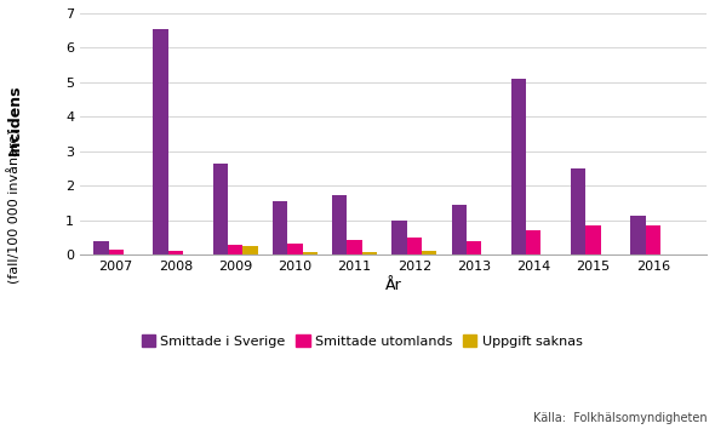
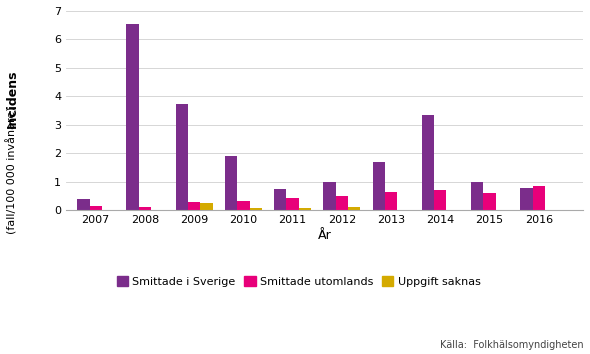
Smittade i Sverige/2009: 2.65 -> 3.75
Smittade i Sverige/2010: 1.55 -> 1.90
Smittade i Sverige/2011: 1.75 -> 0.75
Smittade i Sverige/2013: 1.45 -> 1.70
Smittade utomlands/2013: 0.40 -> 0.65
Smittade i Sverige/2014: 5.10 -> 3.35
Smittade i Sverige/2015: 2.50 -> 1.00
Smittade utomlands/2015: 0.85 -> 0.62
Smittade i Sverige/2016: 1.15 -> 0.80
